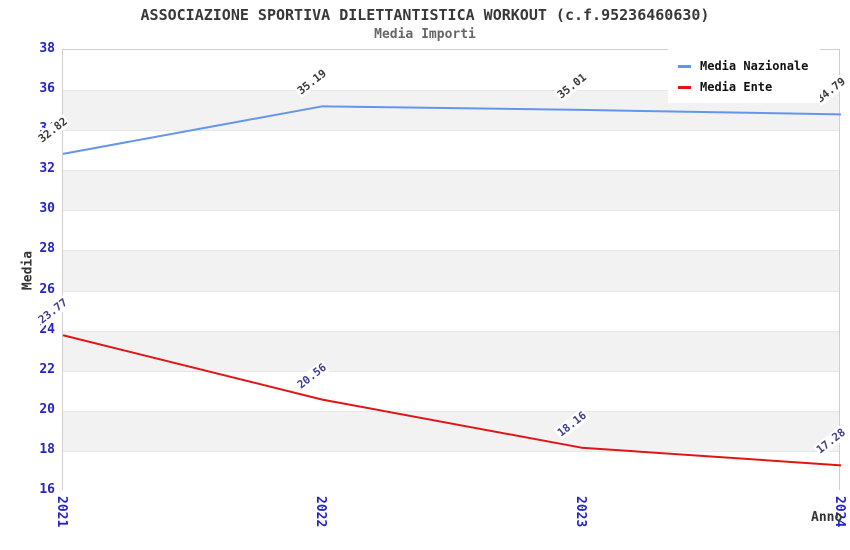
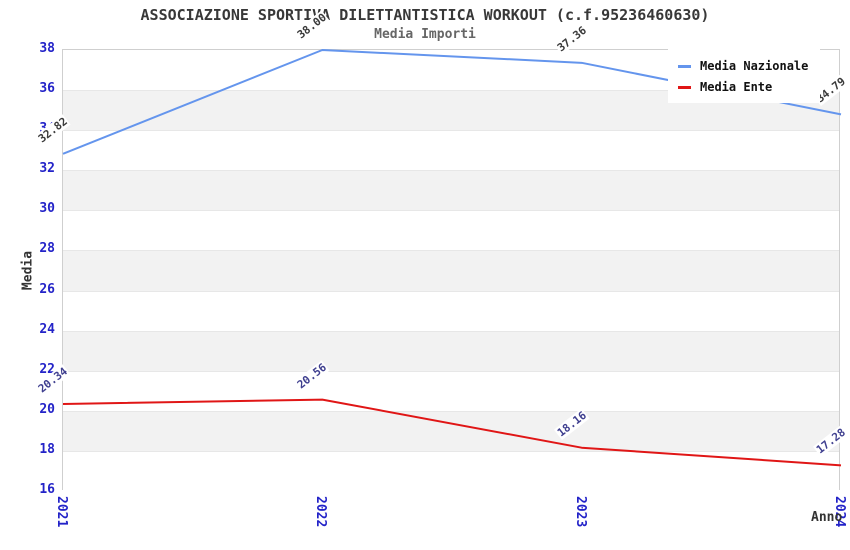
Media Ente/2021: 23.77 -> 20.34
Media Nazionale/2022: 35.19 -> 38.00
Media Nazionale/2023: 35.01 -> 37.36
